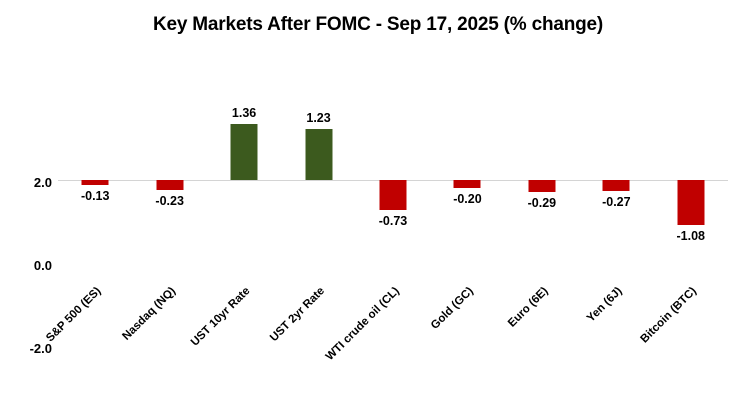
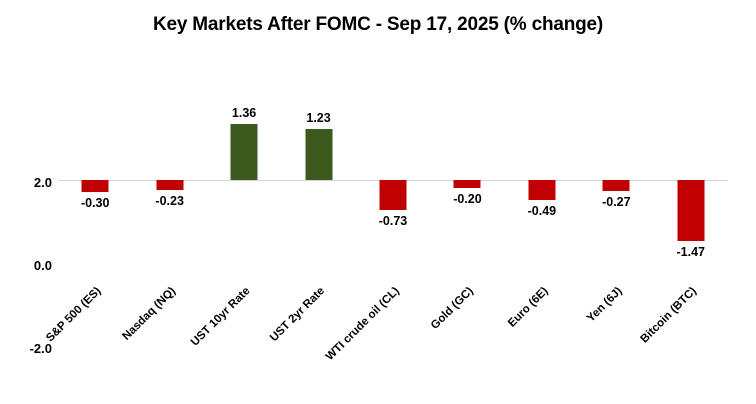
S&P 500 (ES): -0.13 -> -0.30
Euro (6E): -0.29 -> -0.49
Bitcoin (BTC): -1.08 -> -1.47
